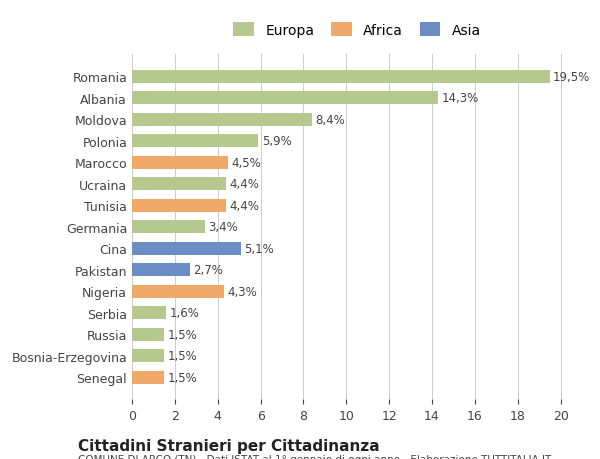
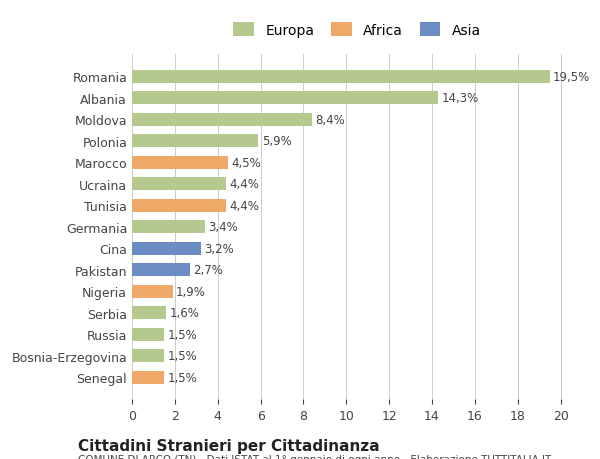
Cina: 5,1% -> 3,2%
Nigeria: 4,3% -> 1,9%
